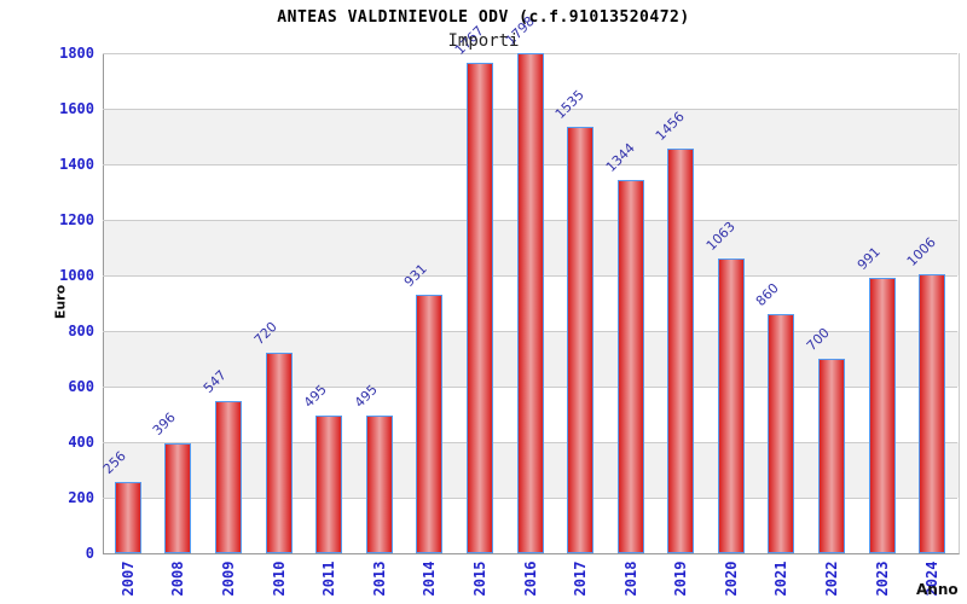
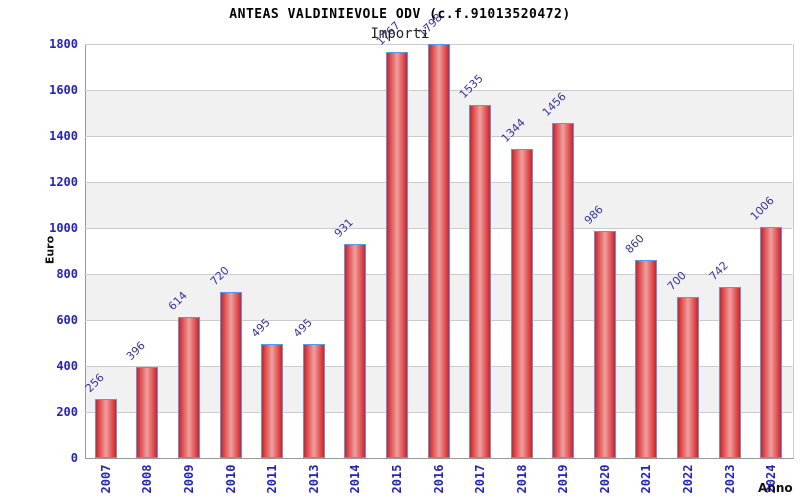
2009: 547 -> 614
2020: 1063 -> 986
2023: 991 -> 742
